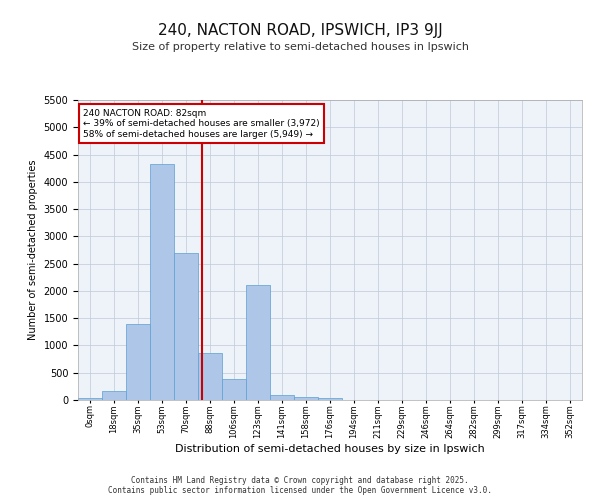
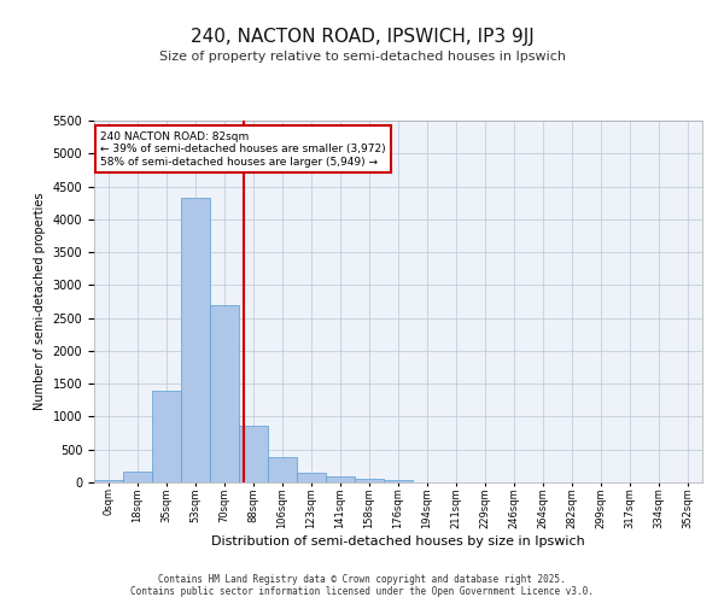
123sqm: 2100 -> 160
